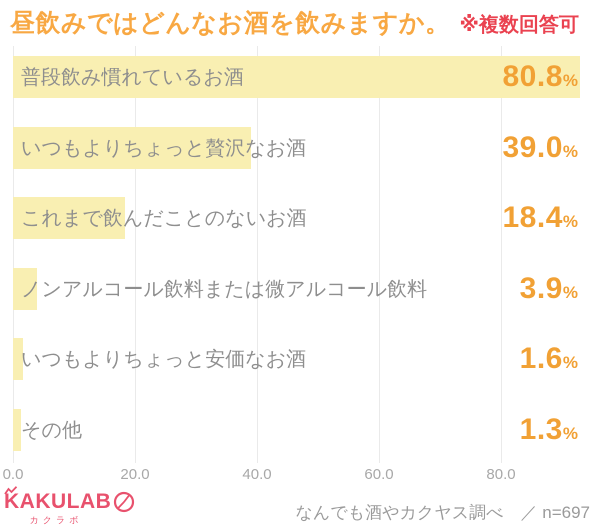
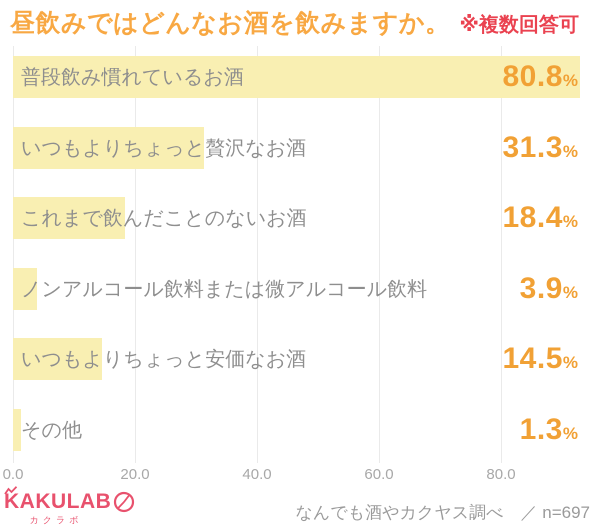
いつもよりちょっと贅沢なお酒: 39.0 -> 31.3
いつもよりちょっと安価なお酒: 1.6 -> 14.5
